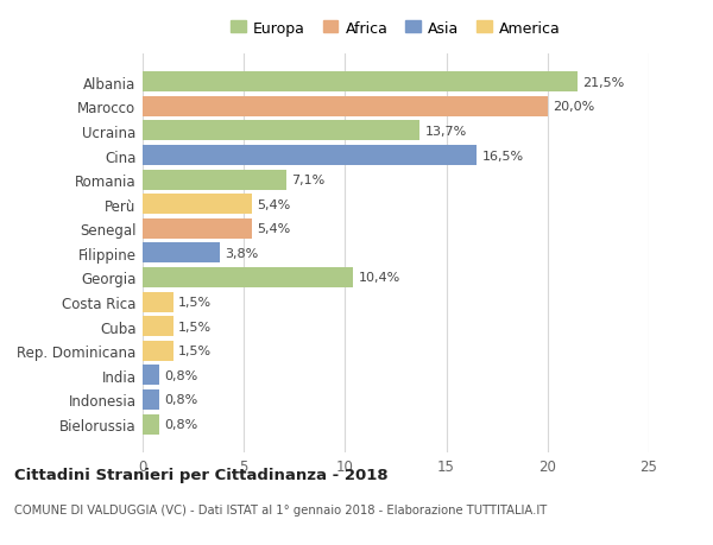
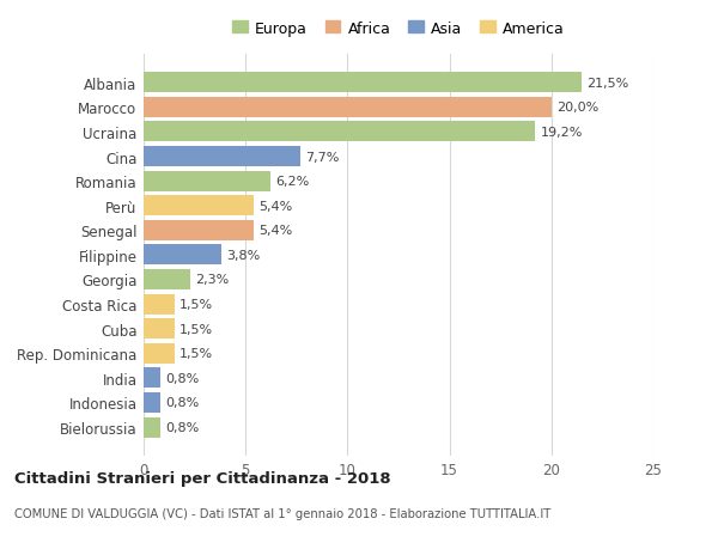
Ucraina: 13,7% -> 19,2%
Cina: 16,5% -> 7,7%
Romania: 7,1% -> 6,2%
Georgia: 10,4% -> 2,3%
